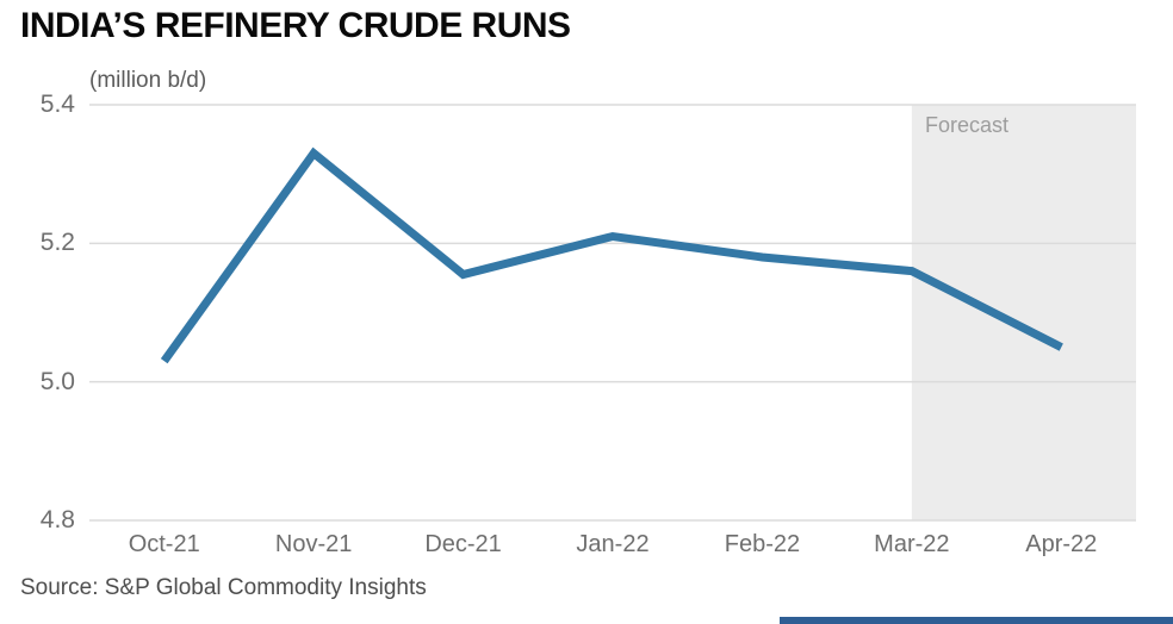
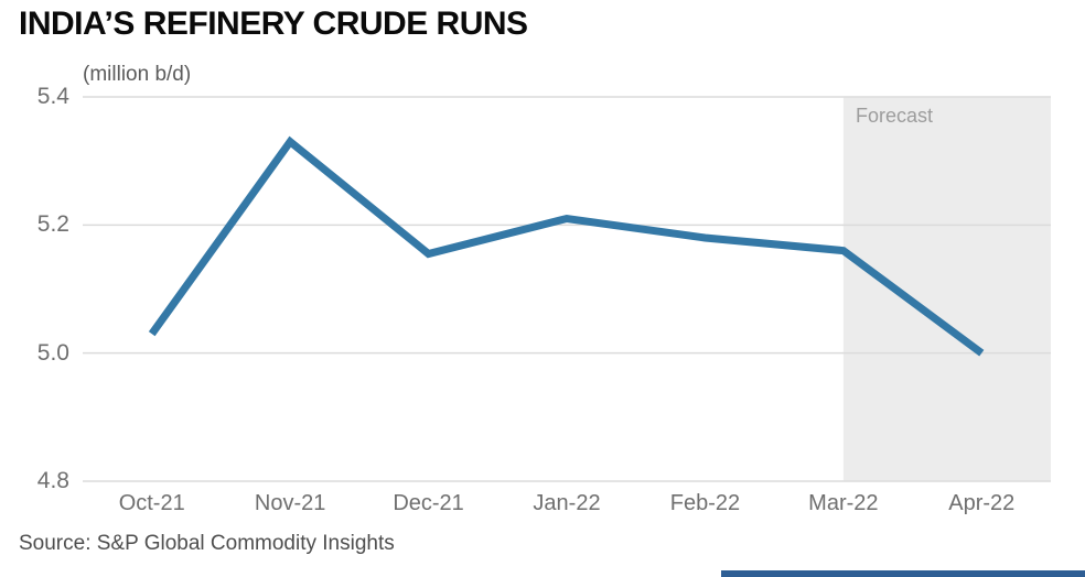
Apr-22: 5.05 -> 5.00
